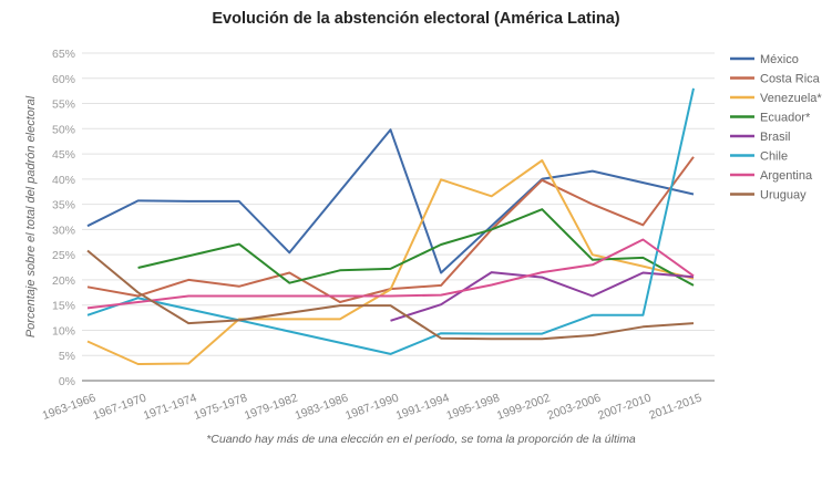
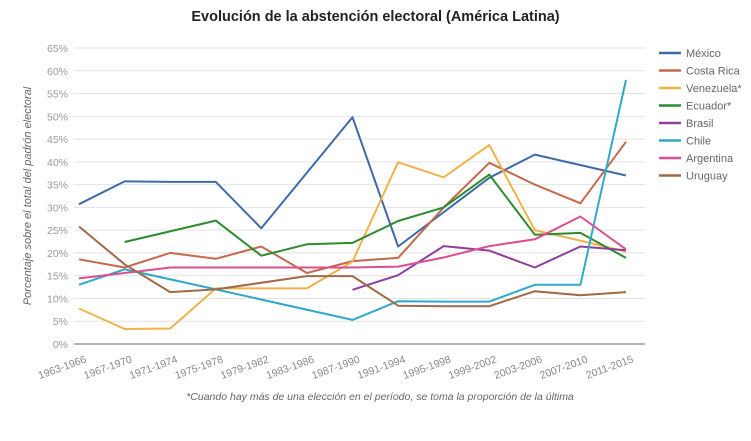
México/1999-2002: 40% -> 36%
Ecuador*/1999-2002: 34% -> 37%
Uruguay/2003-2006: 9% -> 12%
